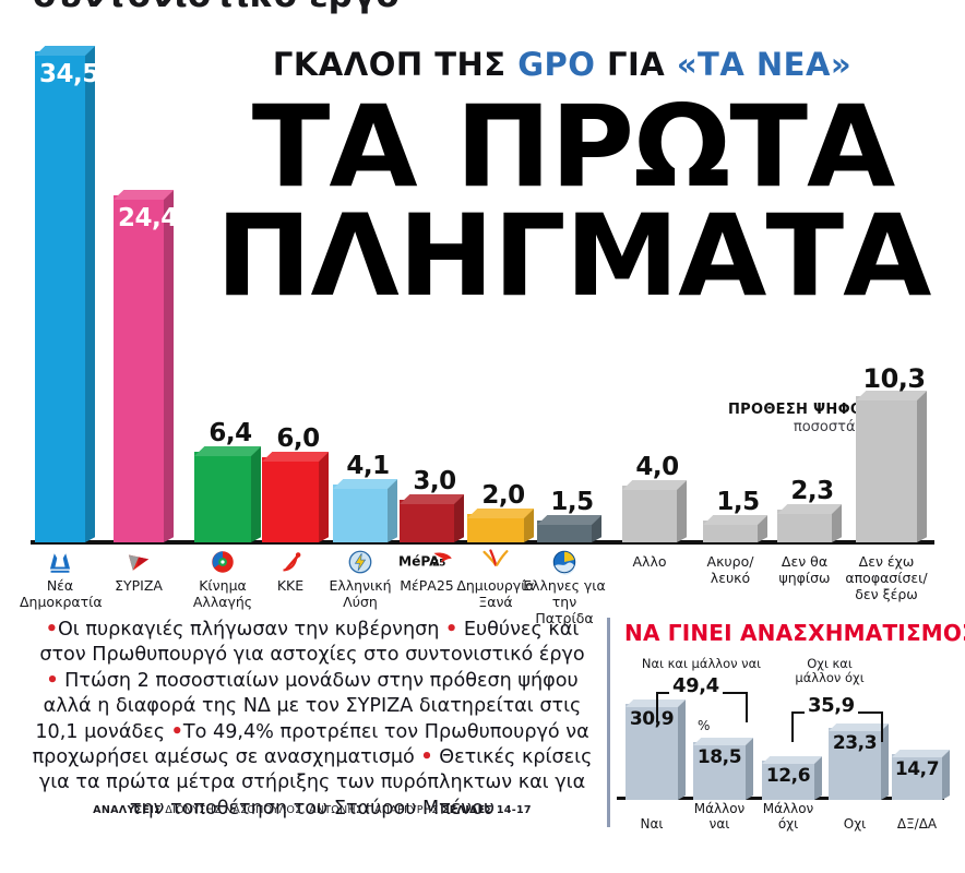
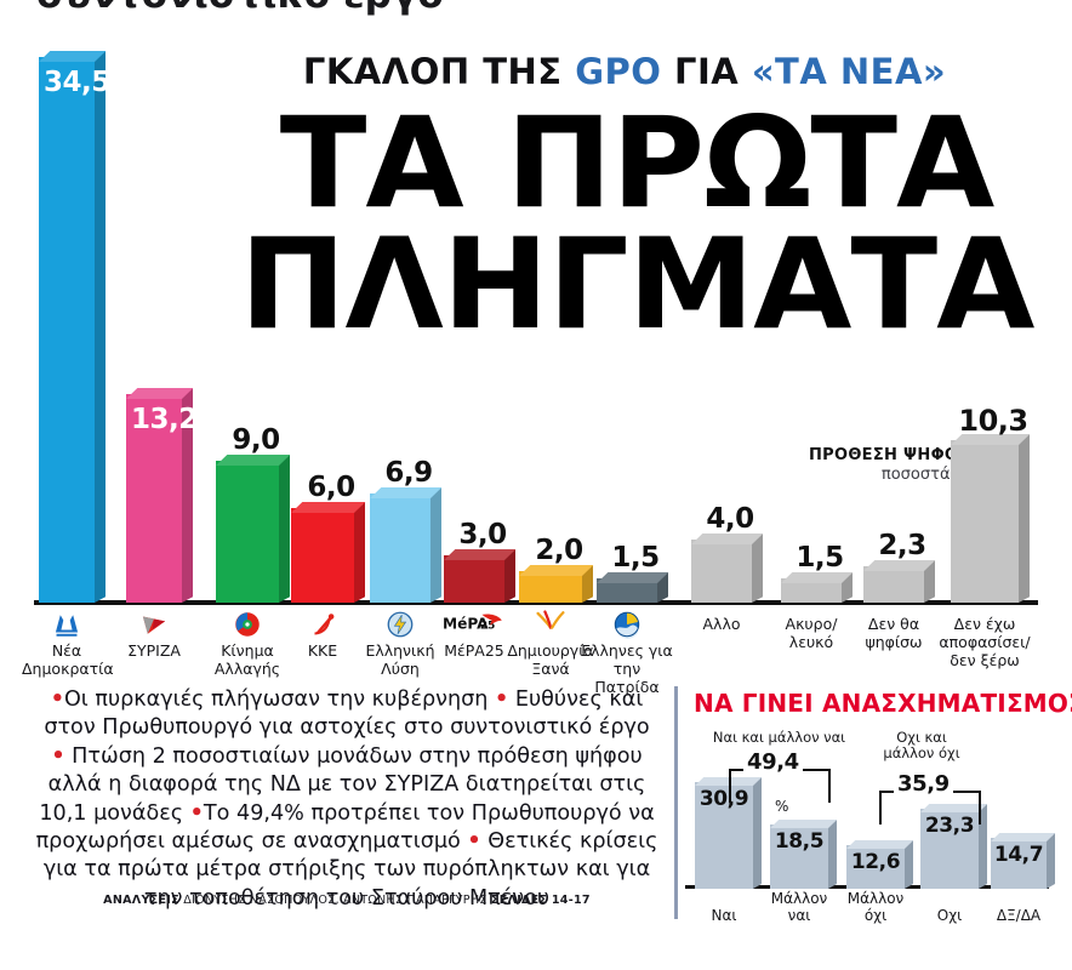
ΠΡΟΘΕΣΗ ΨΗΦΟΥ/ΣΥΡΙΖΑ: 24,4 -> 13,2
ΠΡΟΘΕΣΗ ΨΗΦΟΥ/Κίνημα Αλλαγής: 6,4 -> 9,0
ΠΡΟΘΕΣΗ ΨΗΦΟΥ/Ελληνική Λύση: 4,1 -> 6,9
